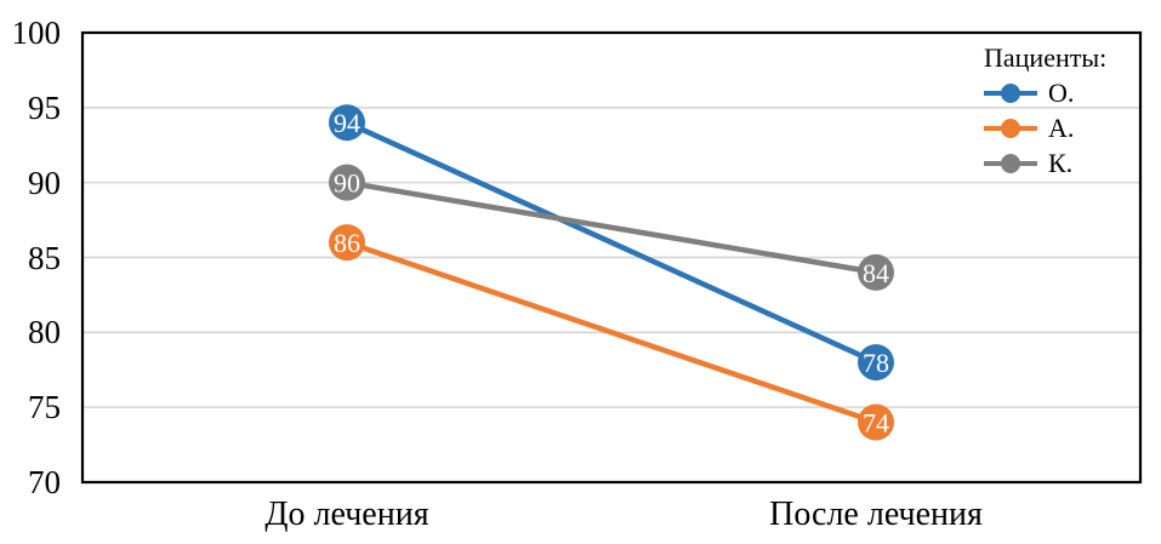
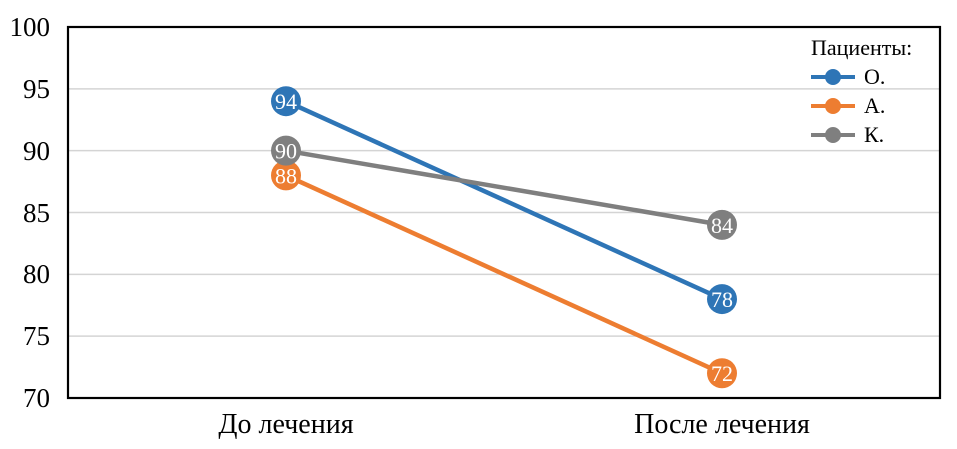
А./До лечения: 86 -> 88
А./После лечения: 74 -> 72
